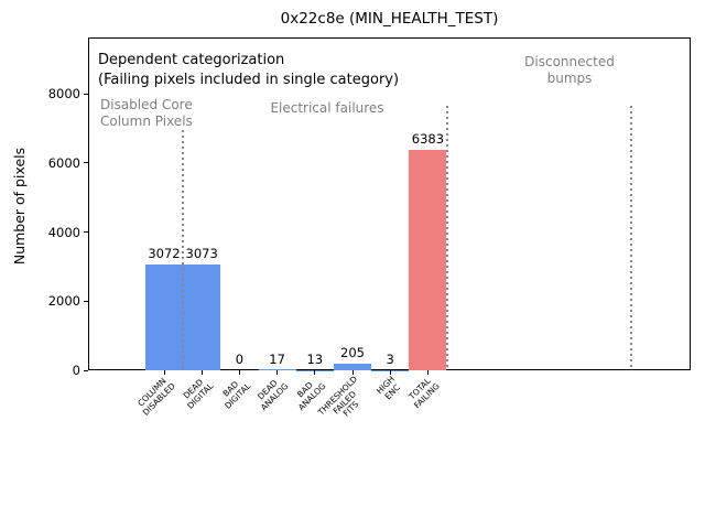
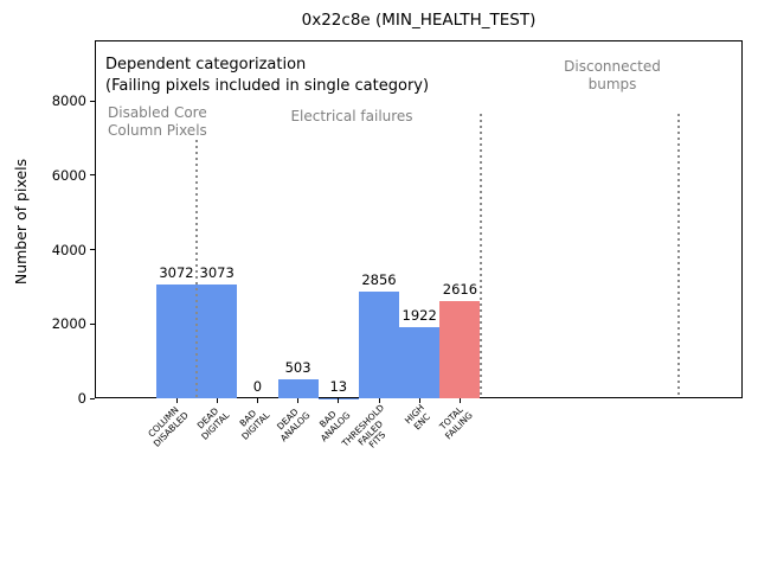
DEAD ANALOG: 17 -> 503
THRESHOLD FAILED FITS: 205 -> 2856
HIGH ENC: 3 -> 1922
TOTAL FAILING: 6383 -> 2616
